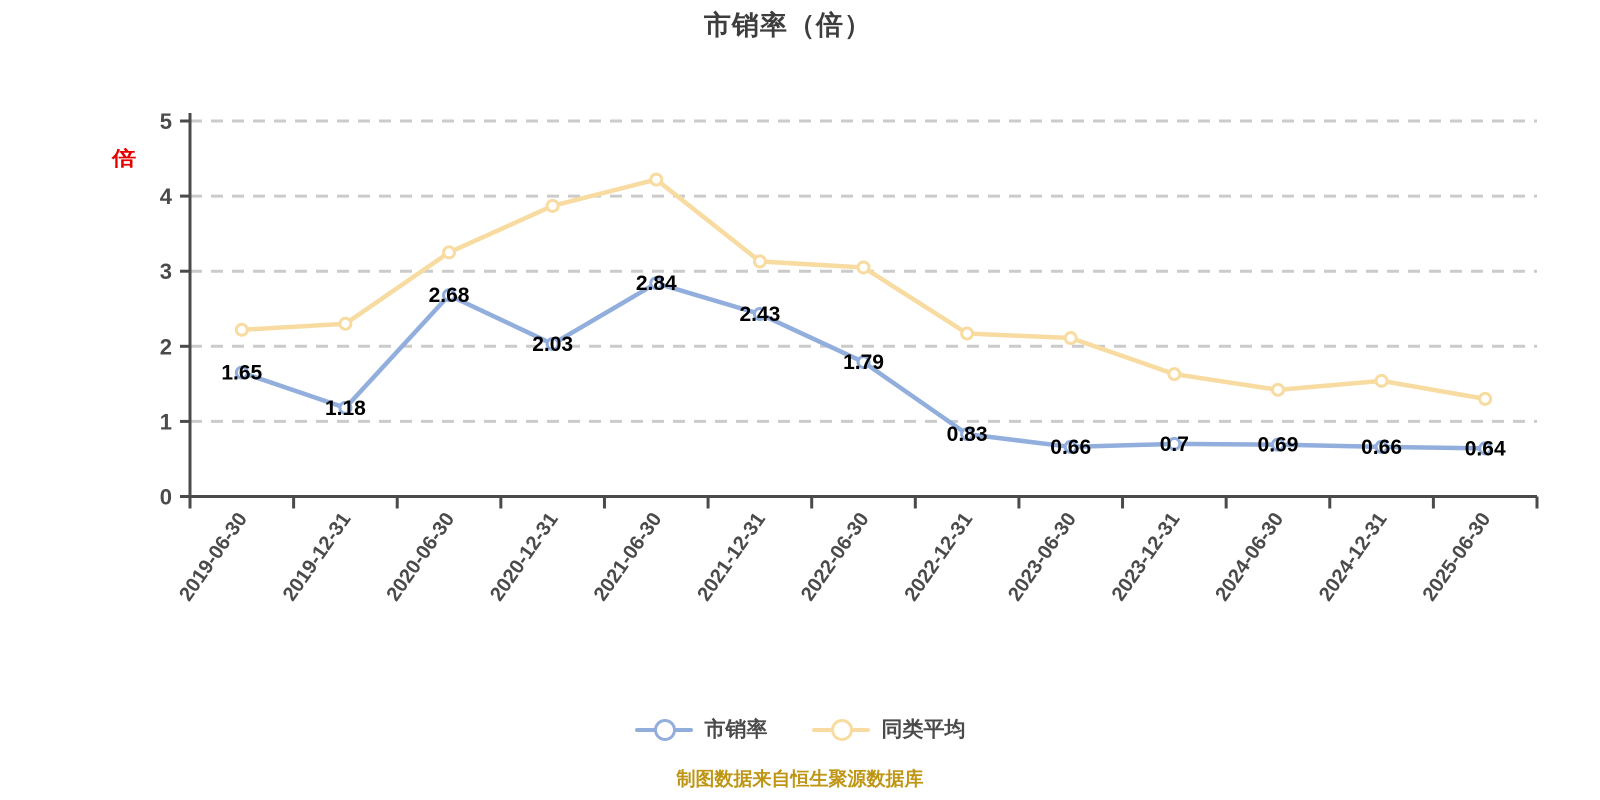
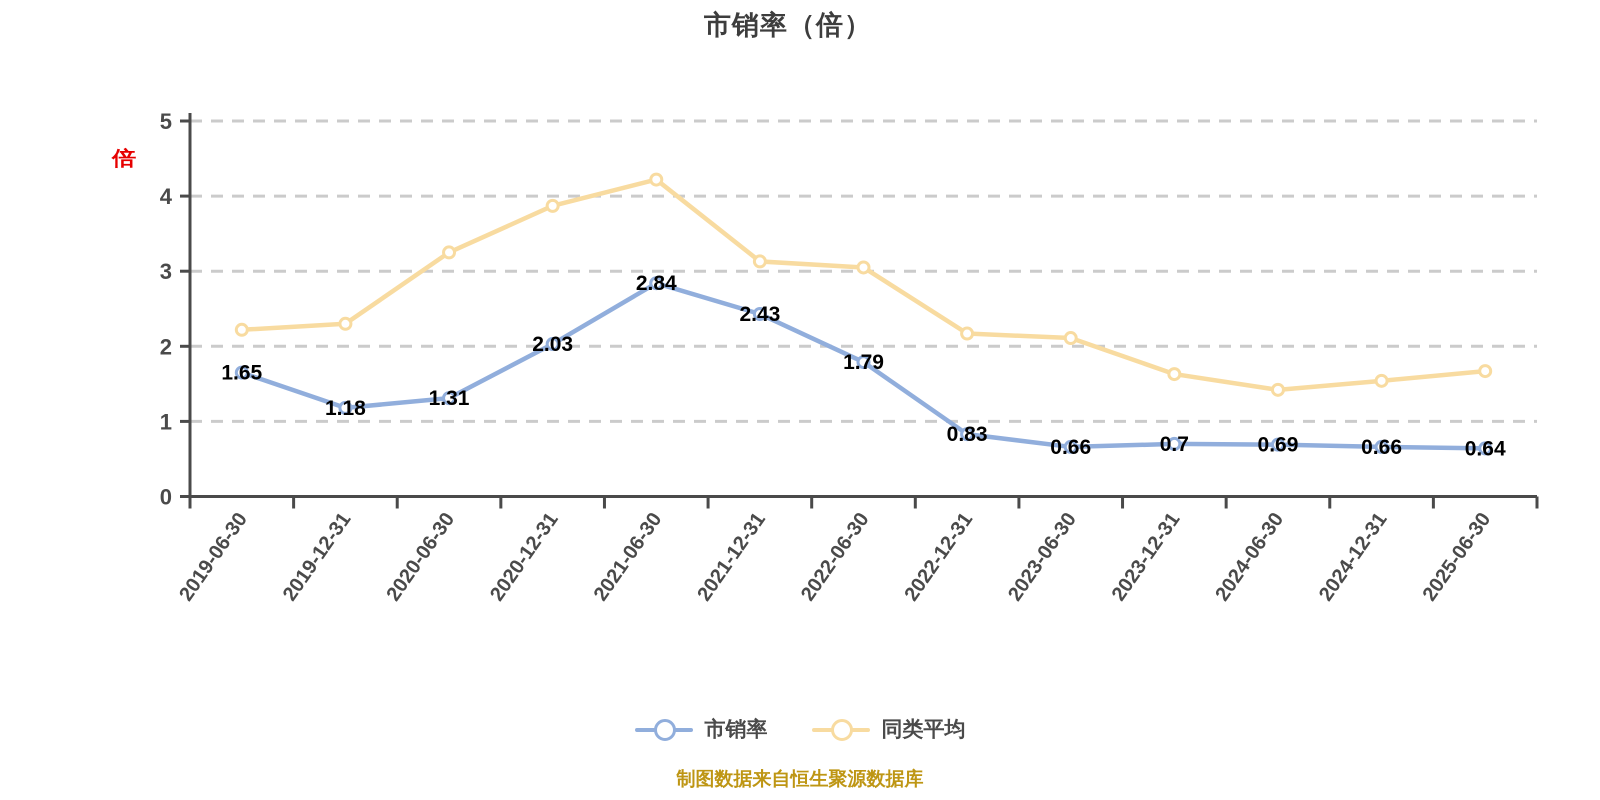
市销率/2020-06-30: 2.68 -> 1.31
同类平均/2025-06-30: 1.3 -> 1.7
